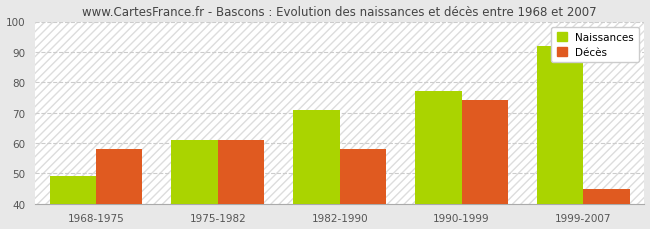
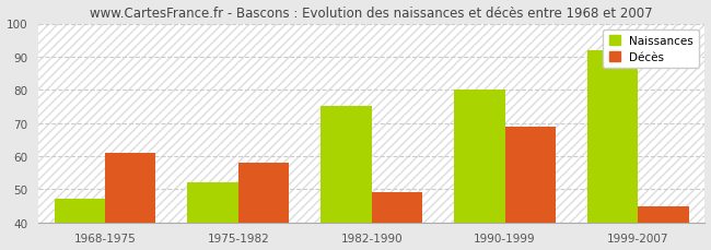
Naissances/1968-1975: 49 -> 47
Décès/1968-1975: 58 -> 61
Naissances/1975-1982: 61 -> 52
Décès/1975-1982: 61 -> 58
Naissances/1982-1990: 71 -> 75
Décès/1982-1990: 58 -> 49
Naissances/1990-1999: 77 -> 80
Décès/1990-1999: 74 -> 69
